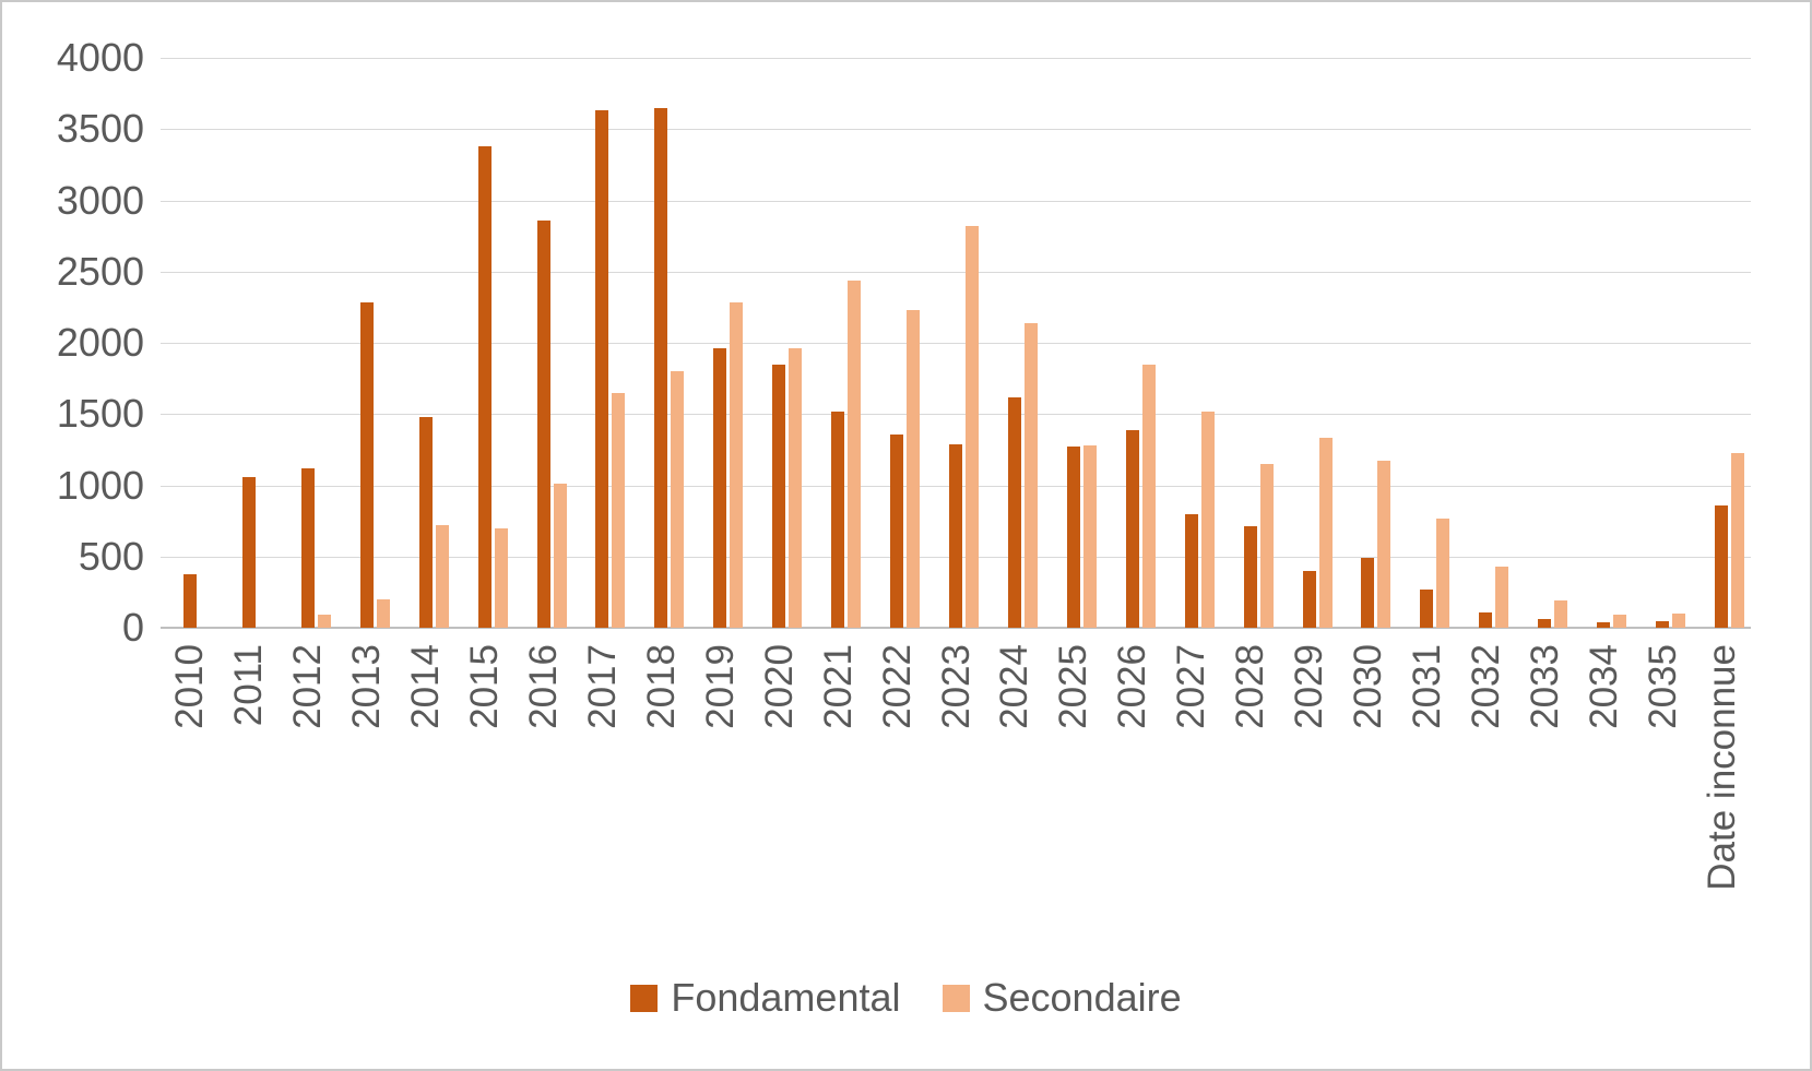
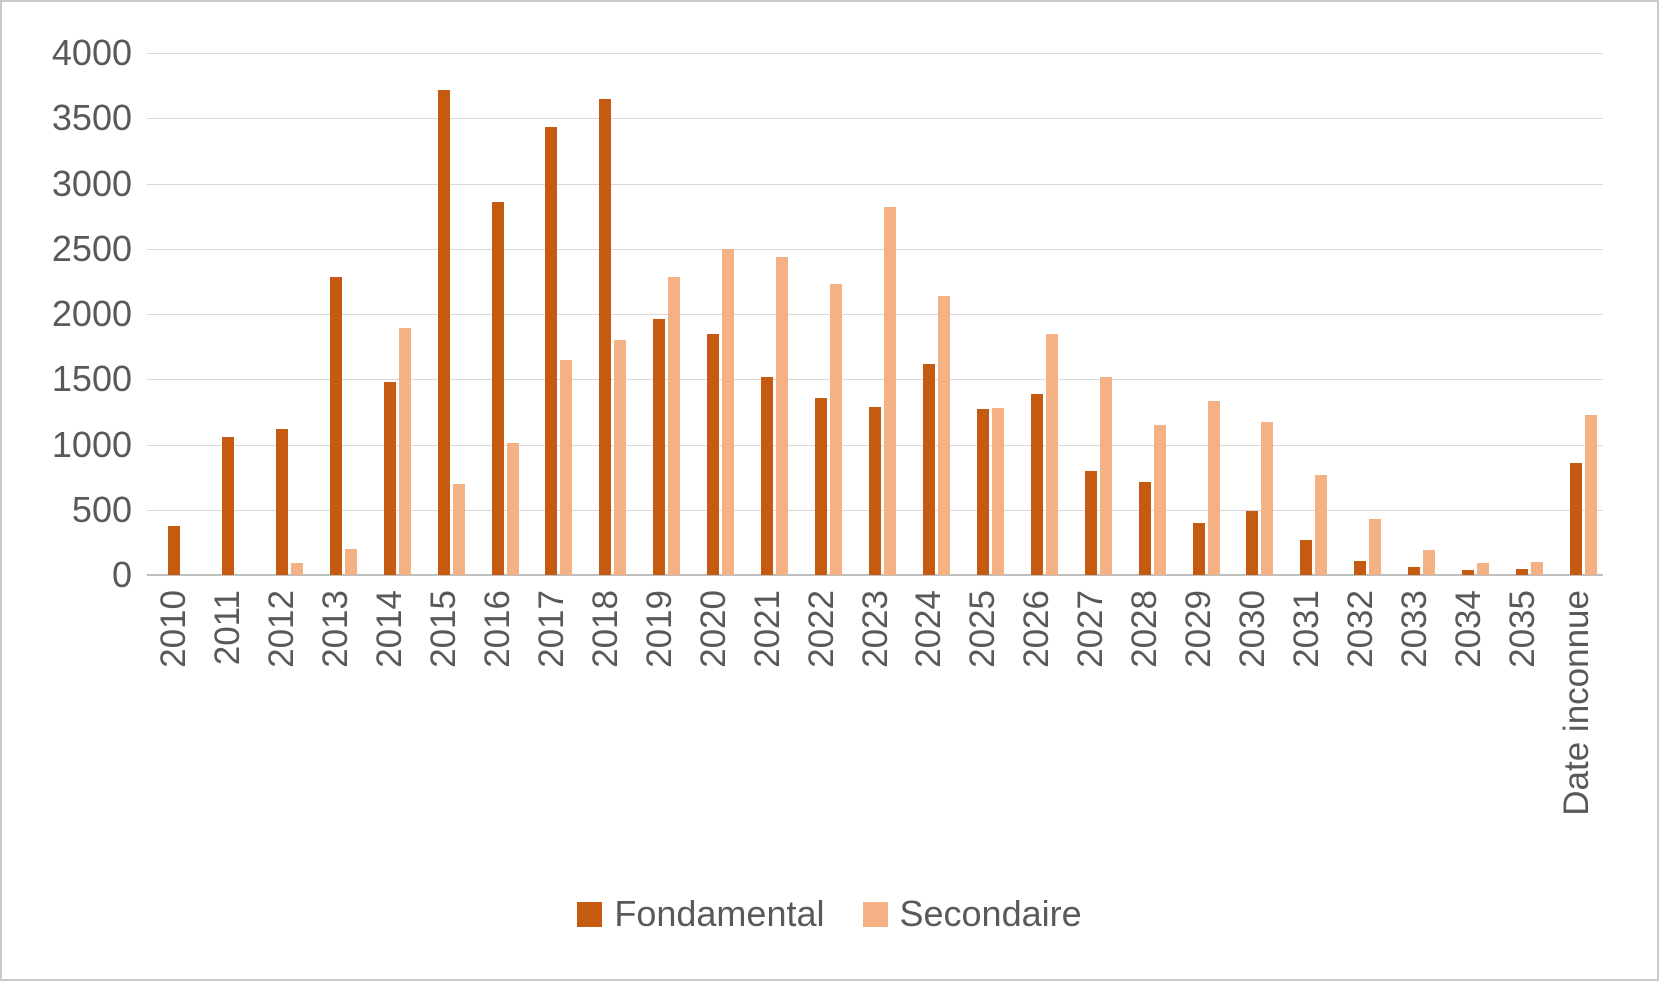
Secondaire/2014: 720 -> 1890
Fondamental/2015: 3380 -> 3720
Fondamental/2017: 3630 -> 3430
Secondaire/2020: 1960 -> 2500
